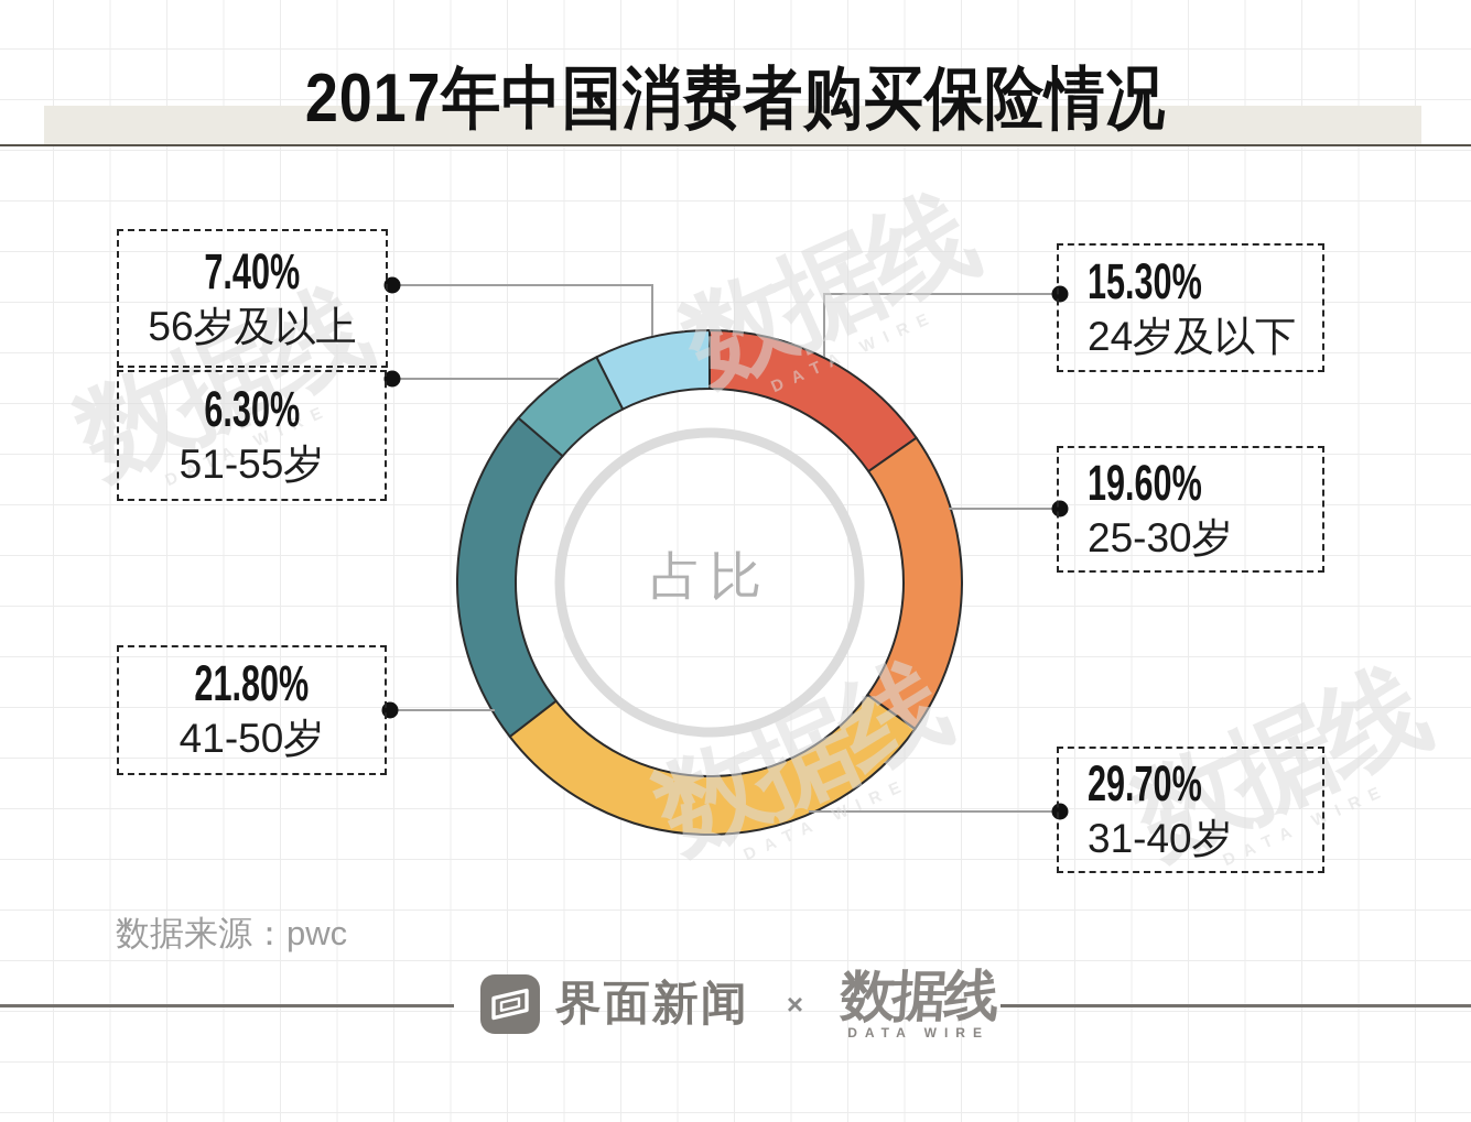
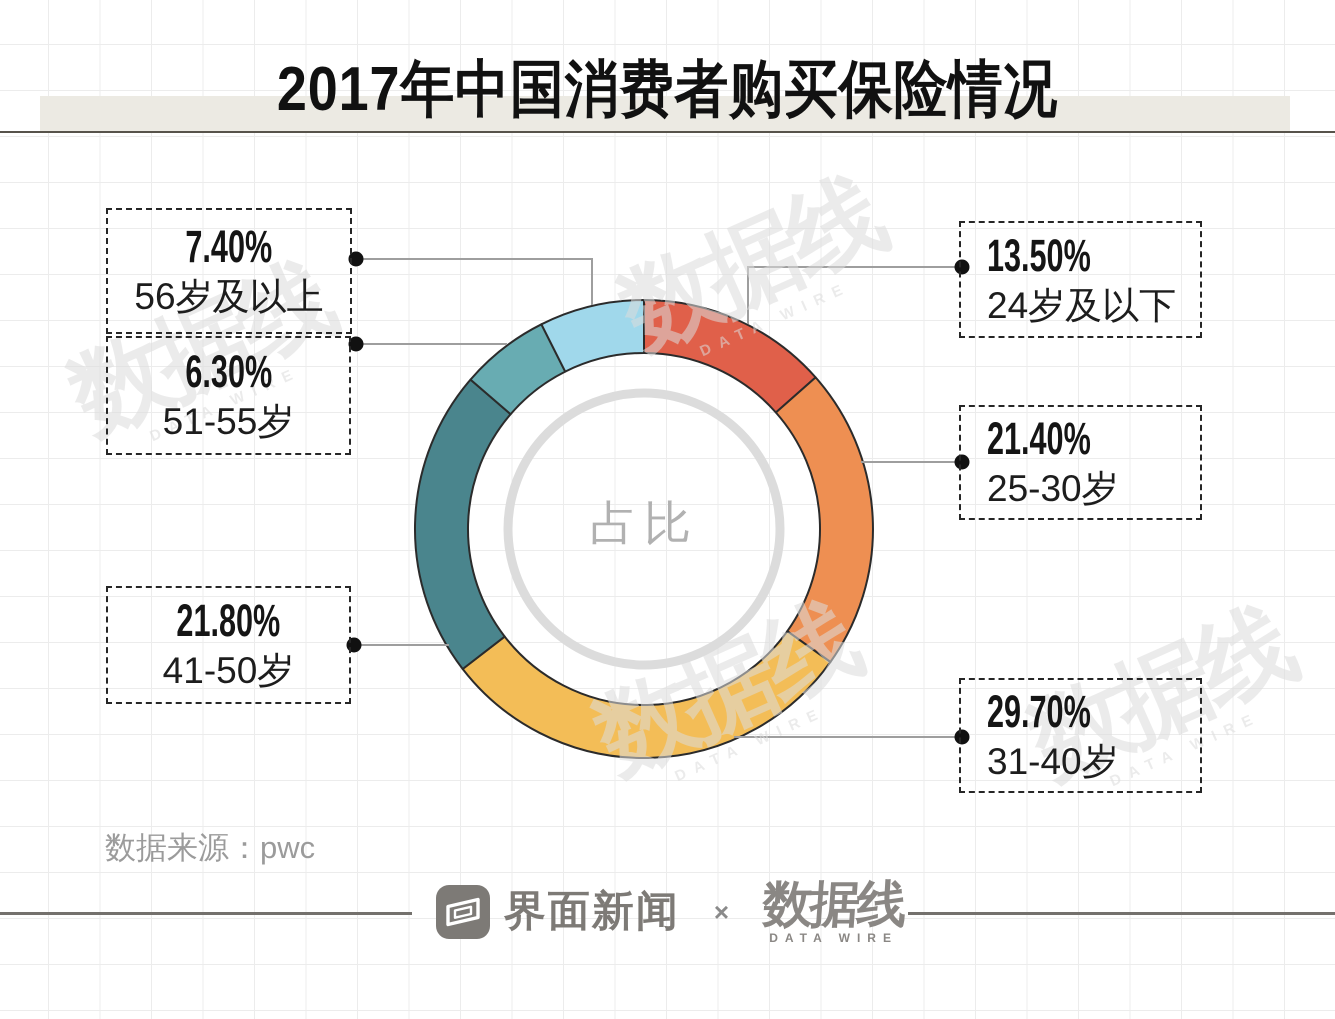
24岁及以下: 15.30% -> 13.50%
25-30岁: 19.60% -> 21.40%
